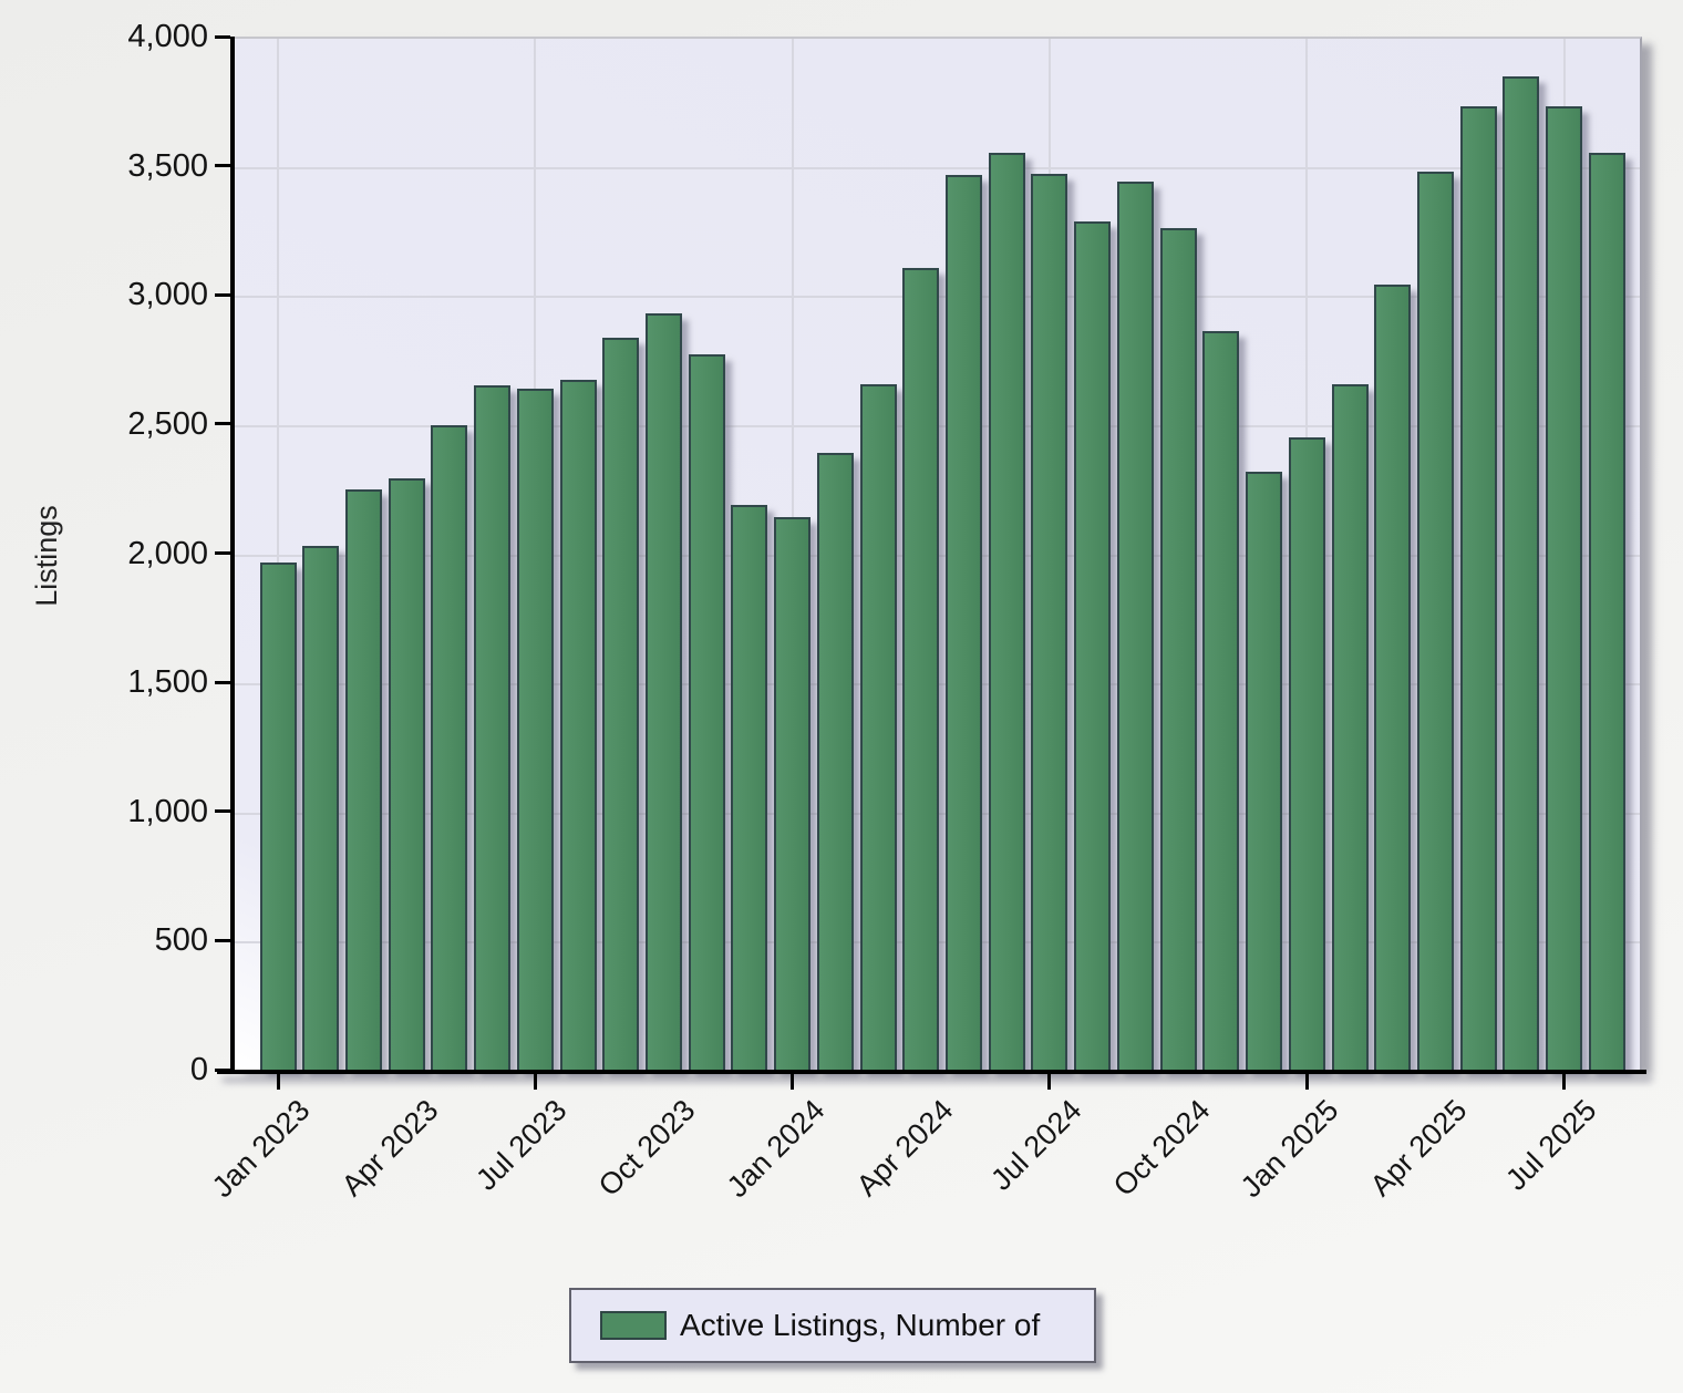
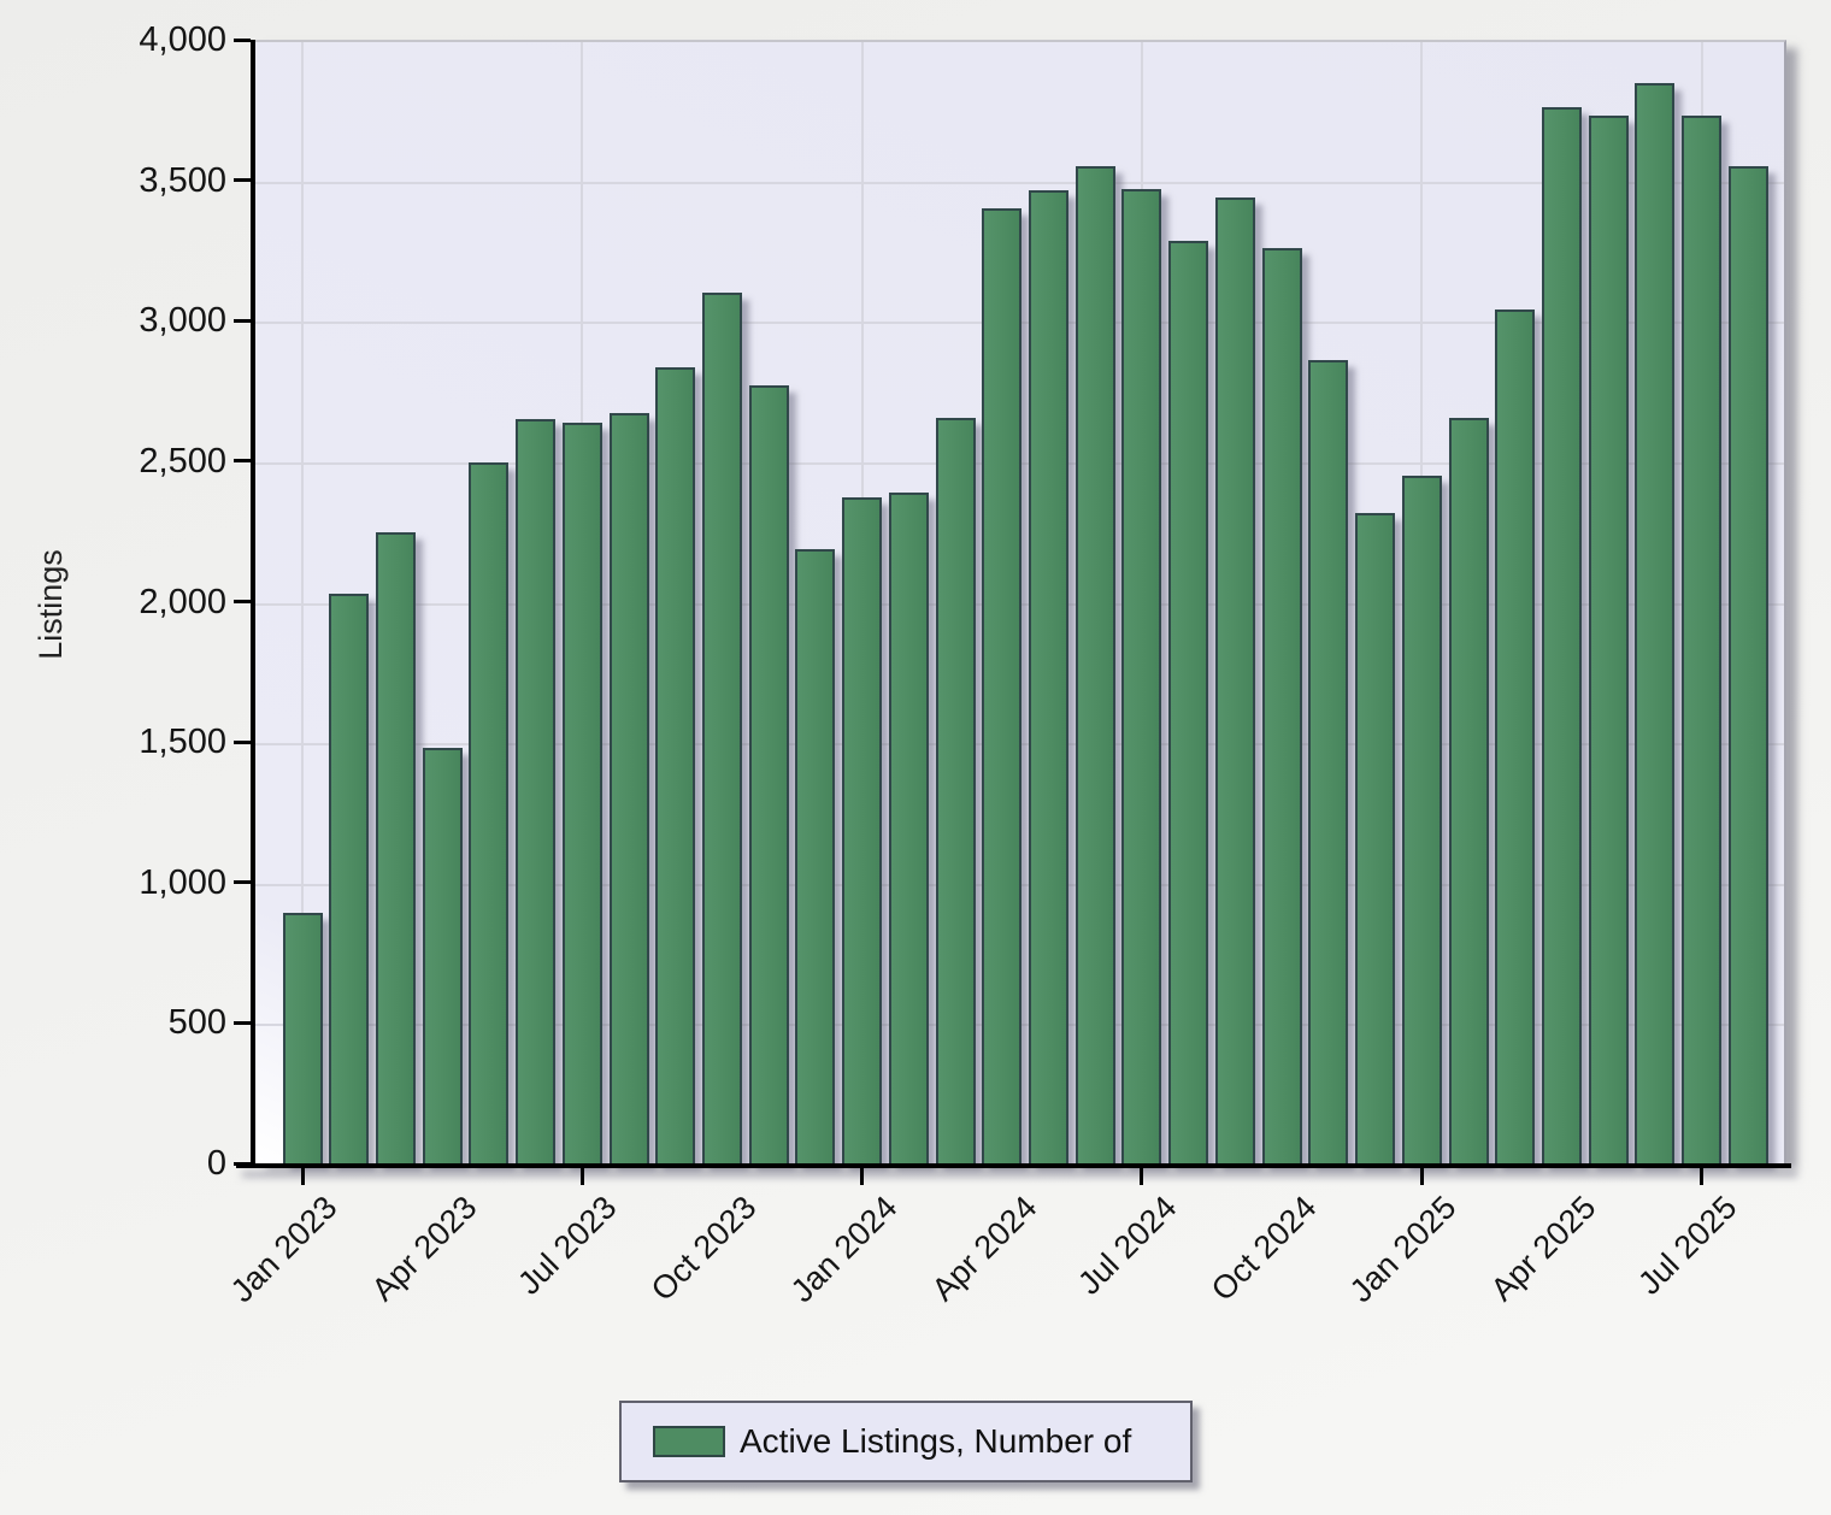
Jan 2023: 1960 -> 890
Apr 2023: 2290 -> 1480
Oct 2023: 2930 -> 3100
Jan 2024: 2140 -> 2370
Apr 2024: 3100 -> 3400
Apr 2025: 3480 -> 3760
